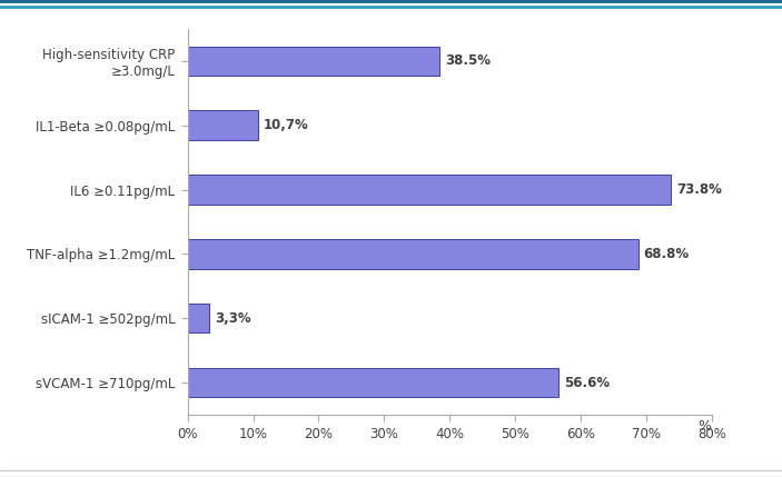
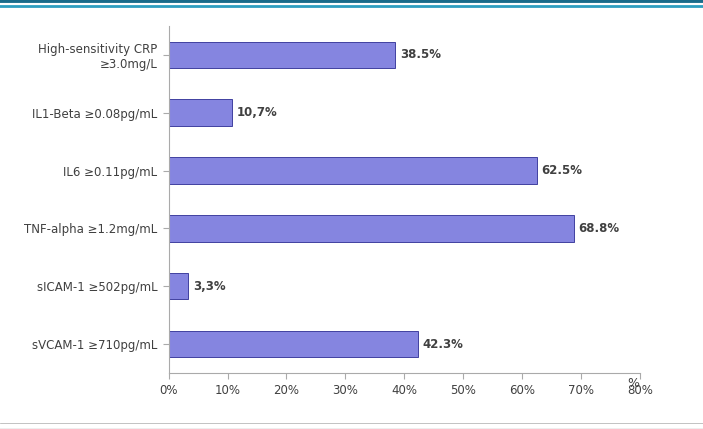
IL6 ≥0.11pg/mL: 73.8% -> 62.5%
sVCAM-1 ≥710pg/mL: 56.6% -> 42.3%
